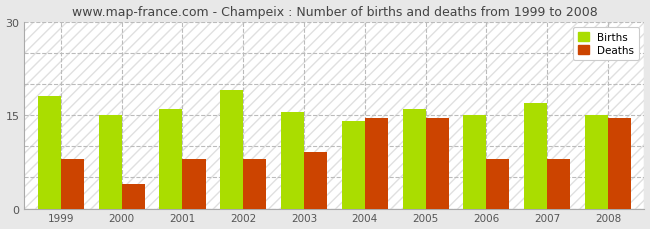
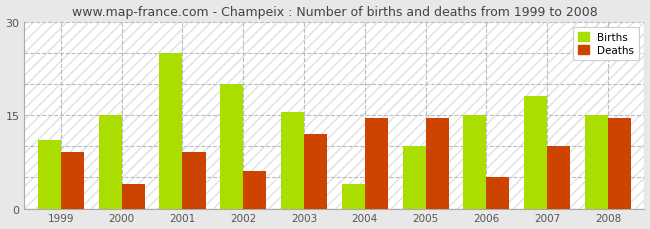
Births/1999: 18.0 -> 11.0
Deaths/1999: 8.0 -> 9.0
Births/2001: 16.0 -> 25.0
Deaths/2001: 8.0 -> 9.0
Births/2002: 19.0 -> 20.0
Deaths/2002: 8.0 -> 6.0
Deaths/2003: 9.0 -> 12.0
Births/2004: 14.0 -> 4.0
Births/2005: 16.0 -> 10.0
Deaths/2006: 8.0 -> 5.0
Births/2007: 17.0 -> 18.0
Deaths/2007: 8.0 -> 10.0
